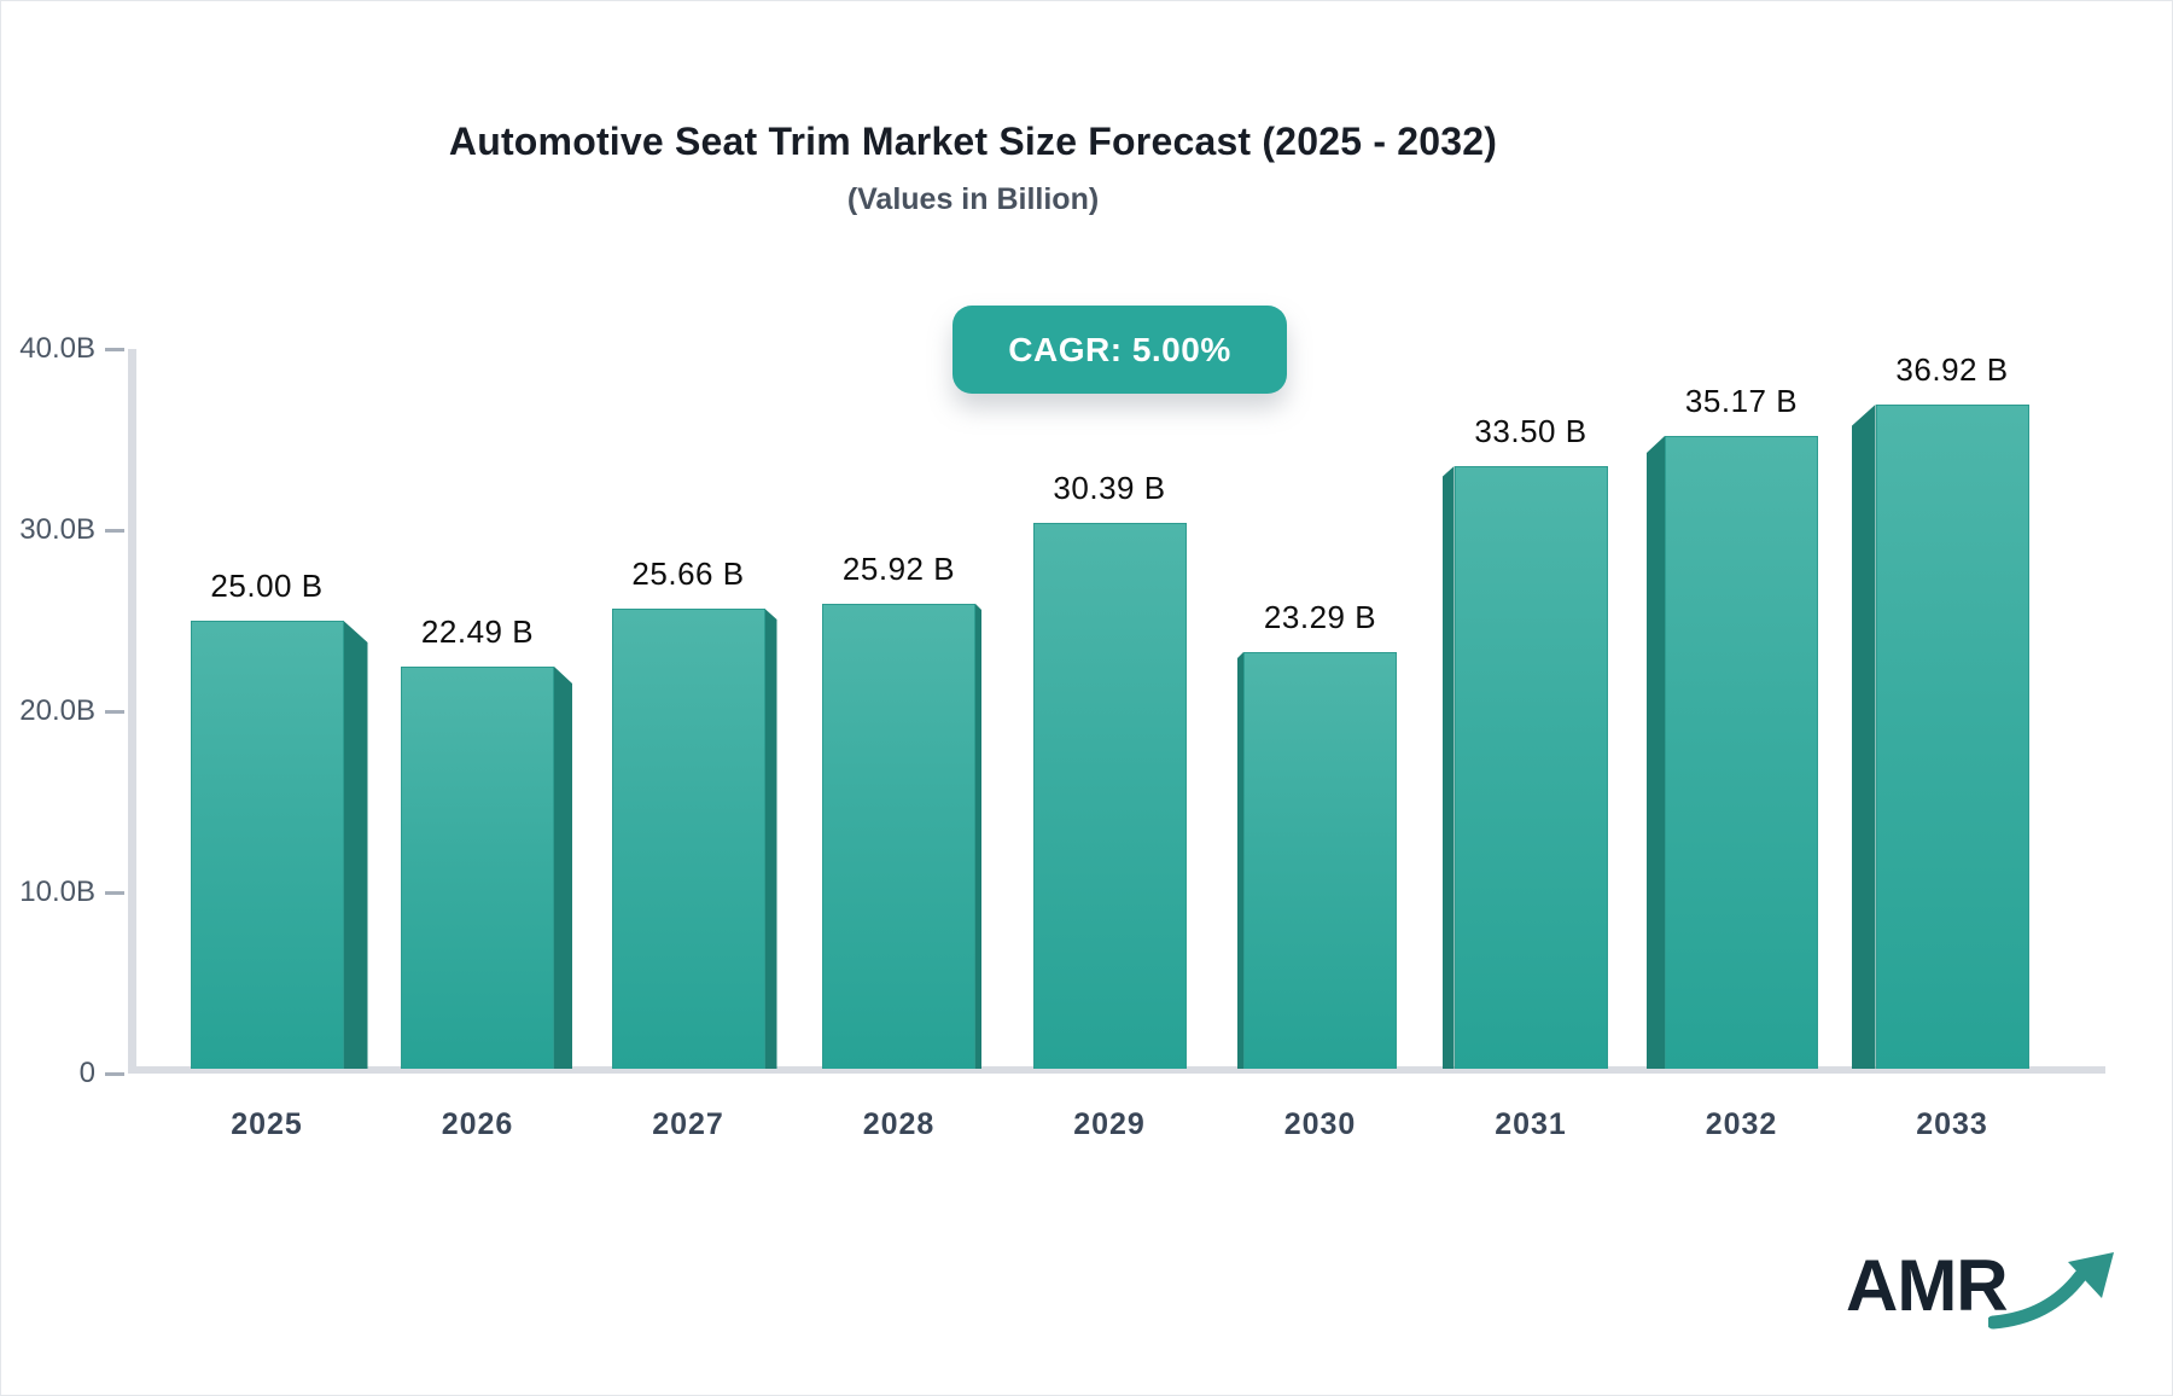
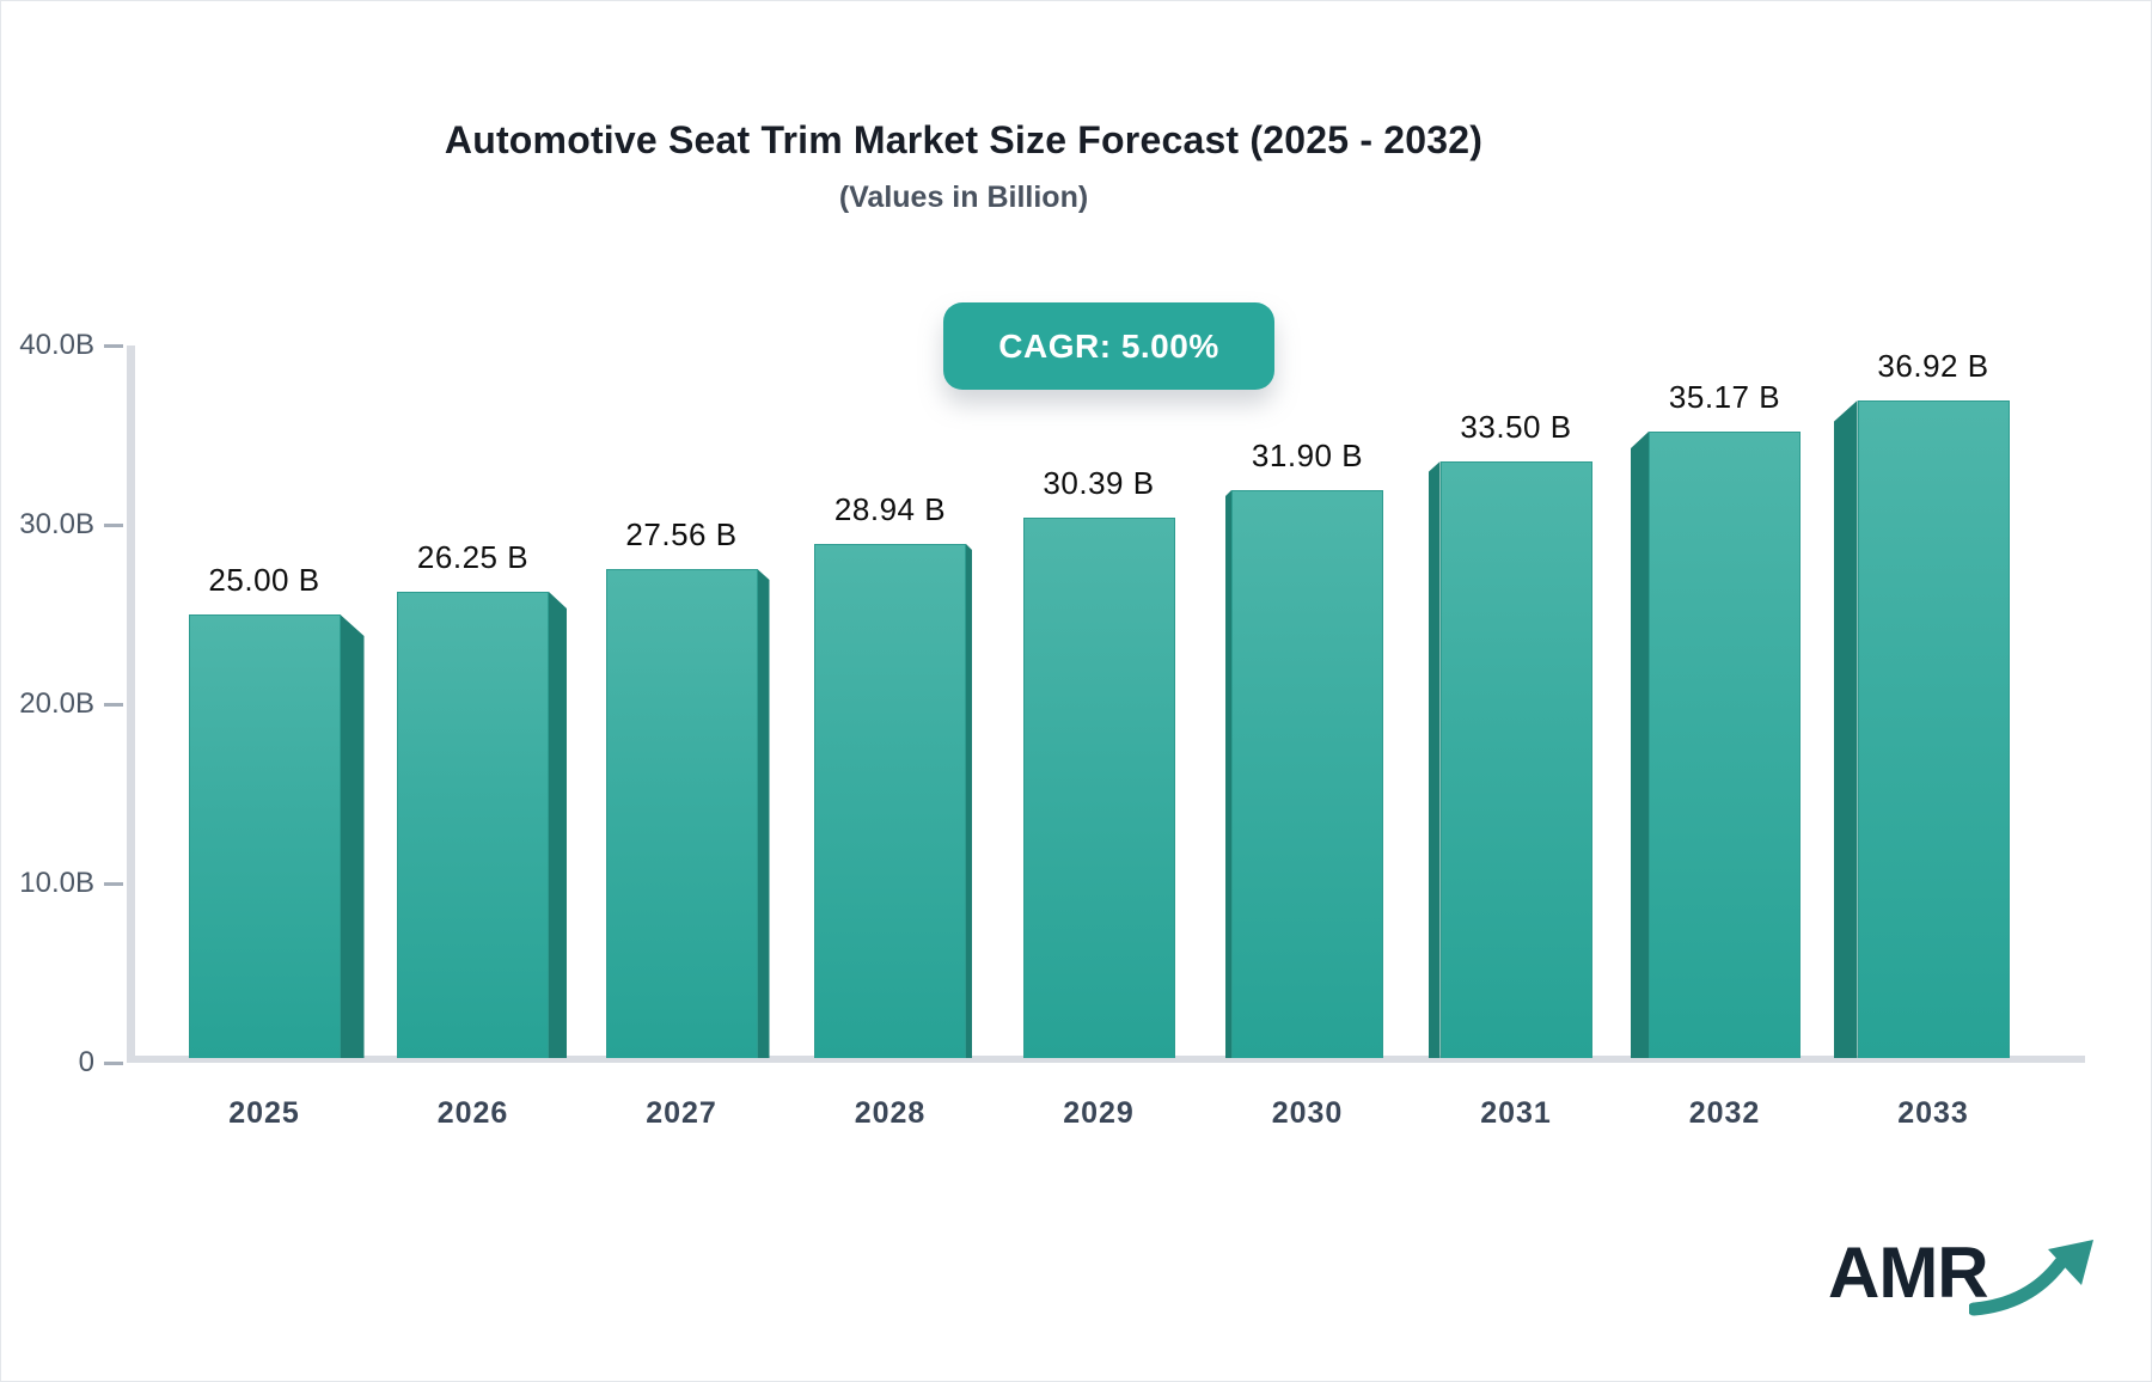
2026: 22.49 -> 26.25
2027: 25.66 -> 27.56
2028: 25.92 -> 28.94
2030: 23.29 -> 31.90
